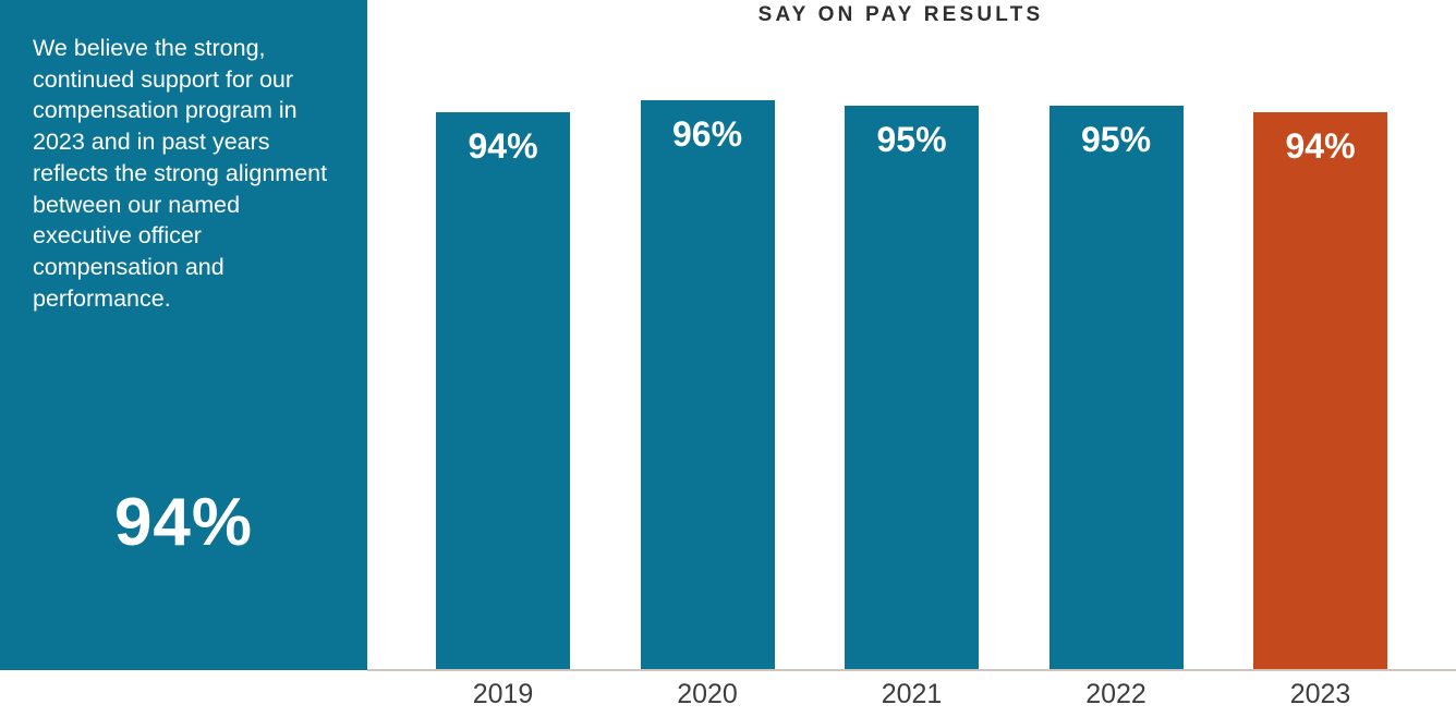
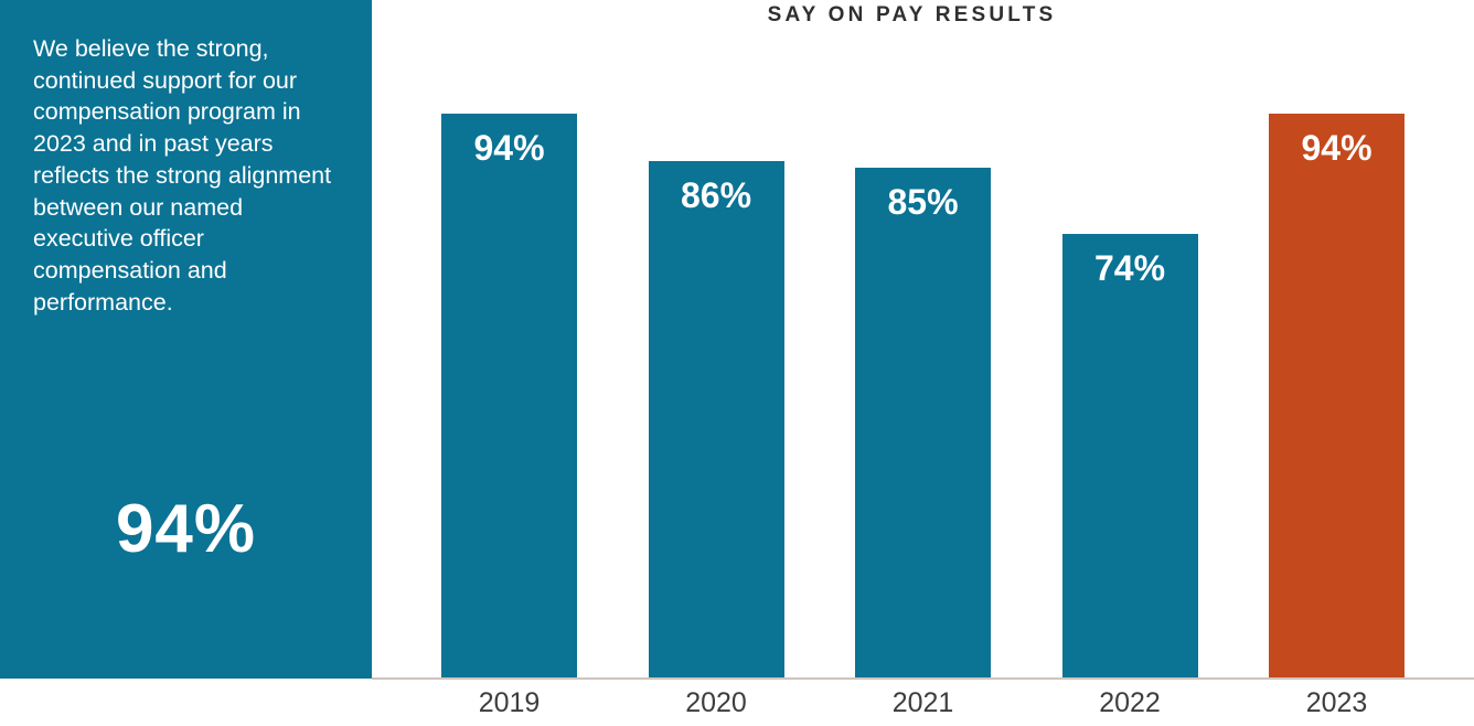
2020: 96% -> 86%
2021: 95% -> 85%
2022: 95% -> 74%
